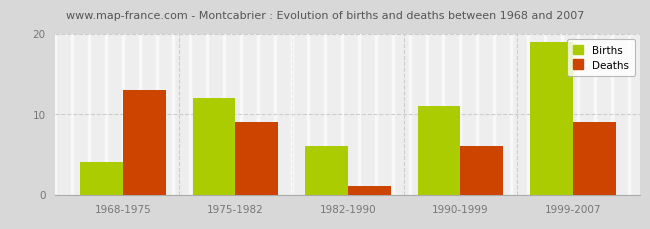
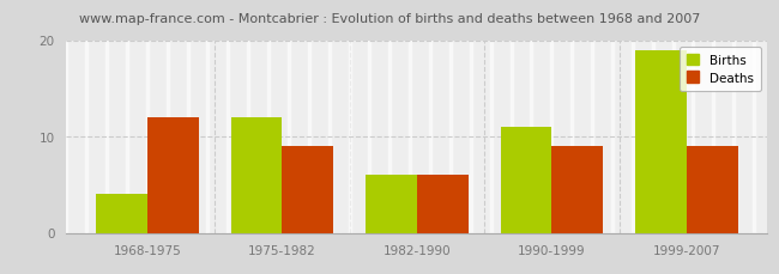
Deaths/1968-1975: 13 -> 12
Deaths/1982-1990: 1 -> 6
Deaths/1990-1999: 6 -> 9
